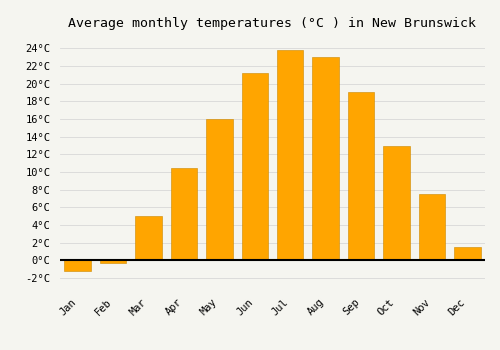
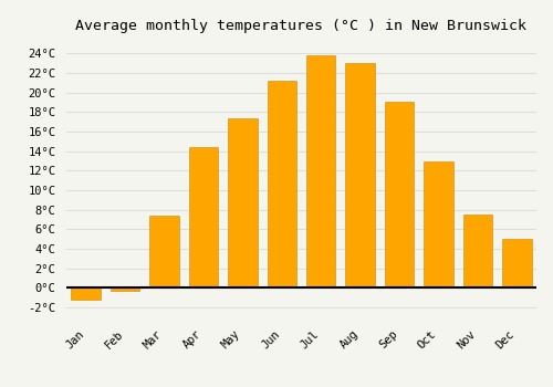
Mar: 5.0°C -> 7.4°C
Apr: 10.5°C -> 14.4°C
May: 16.0°C -> 17.4°C
Dec: 1.5°C -> 5.0°C
